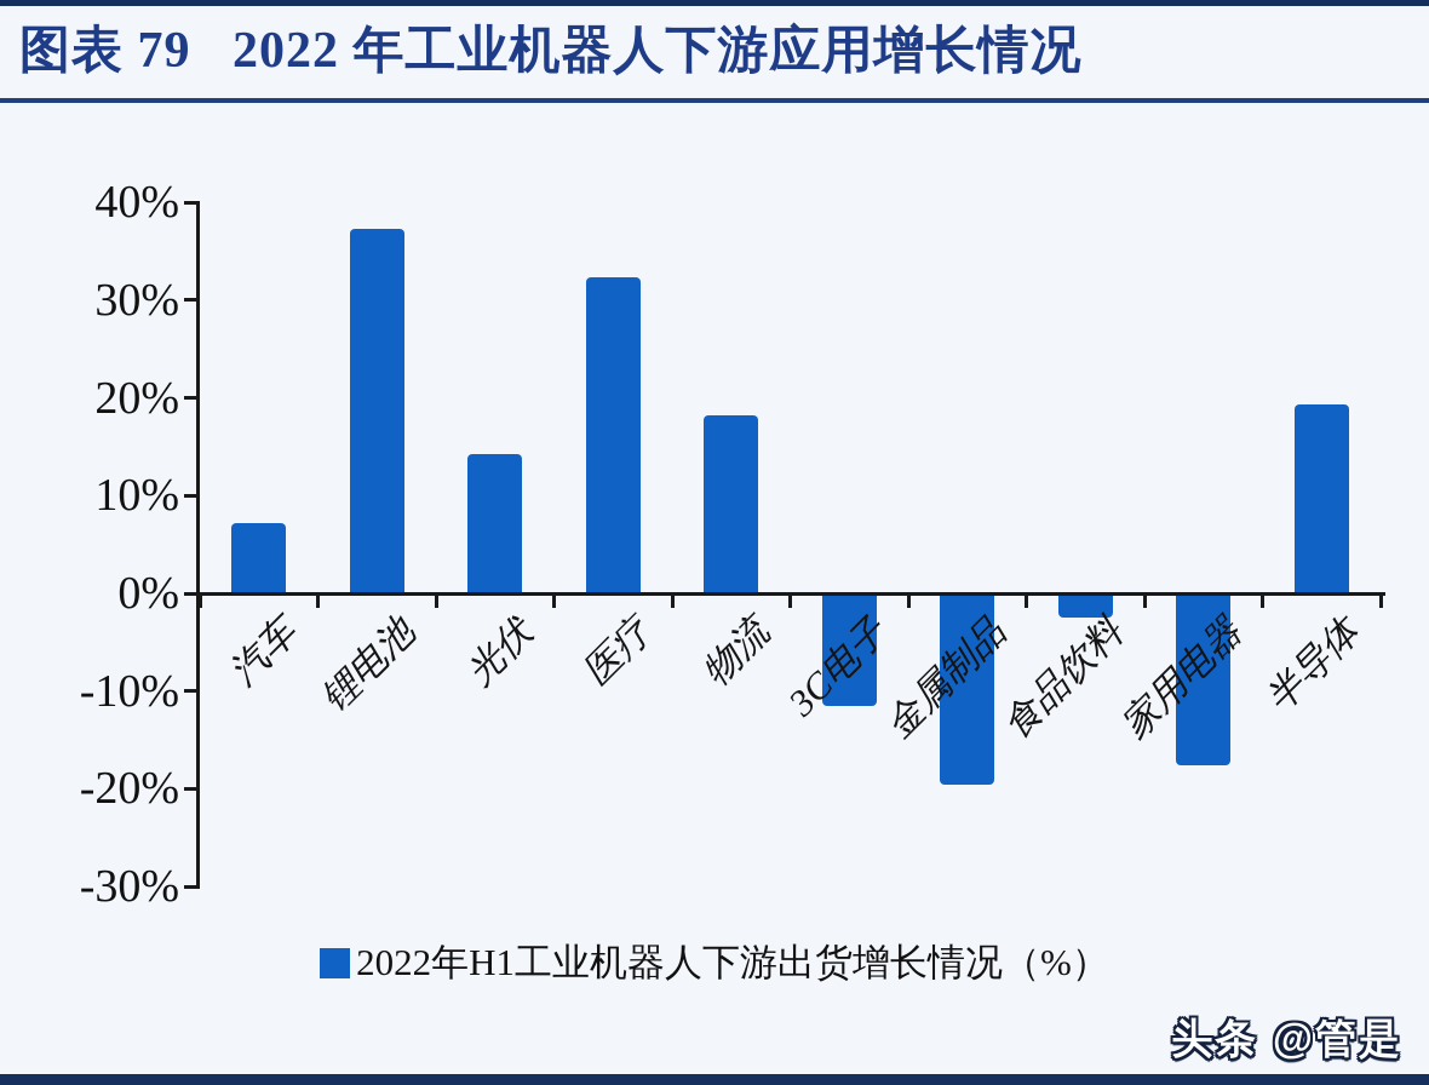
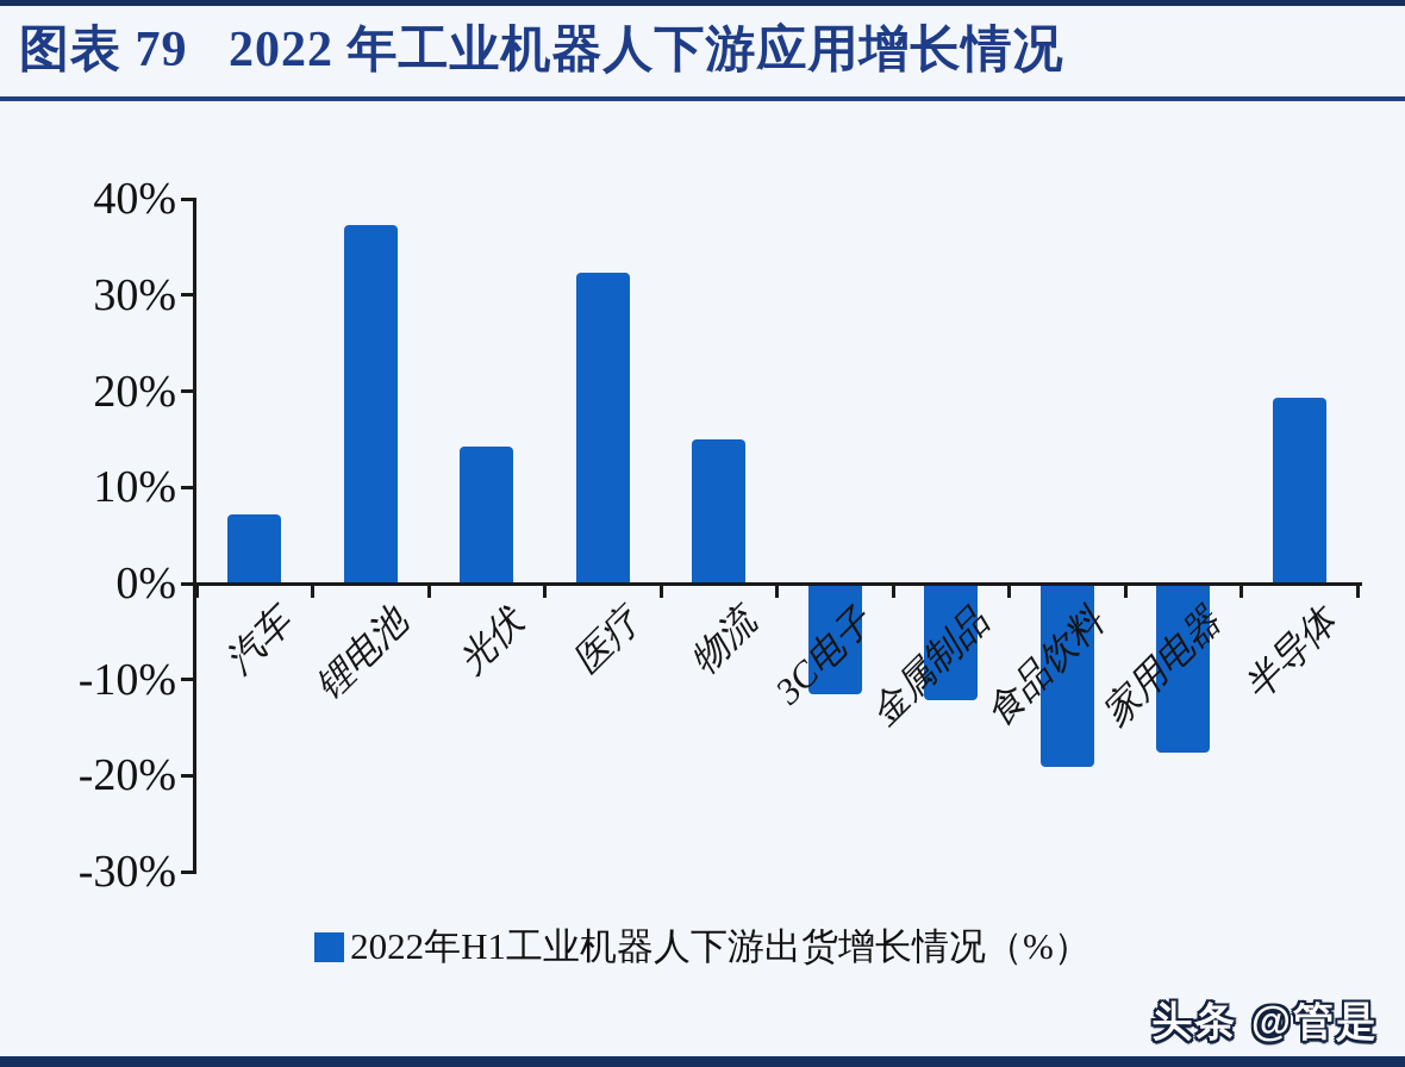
物流: 18% -> 15%
金属制品: -19% -> -12%
食品饮料: -2% -> -19%
